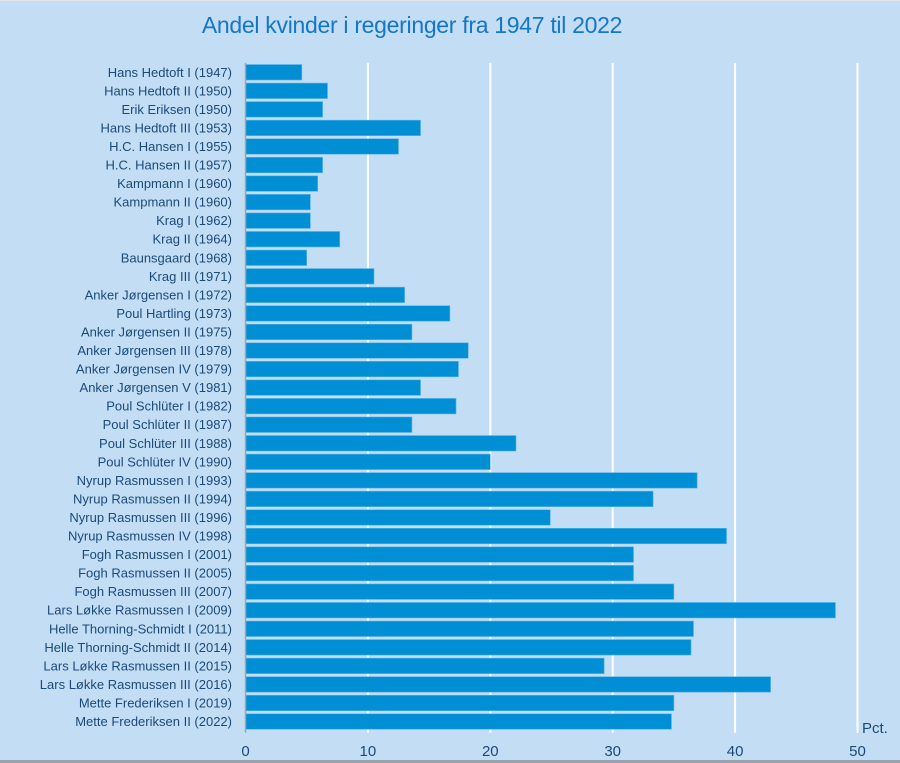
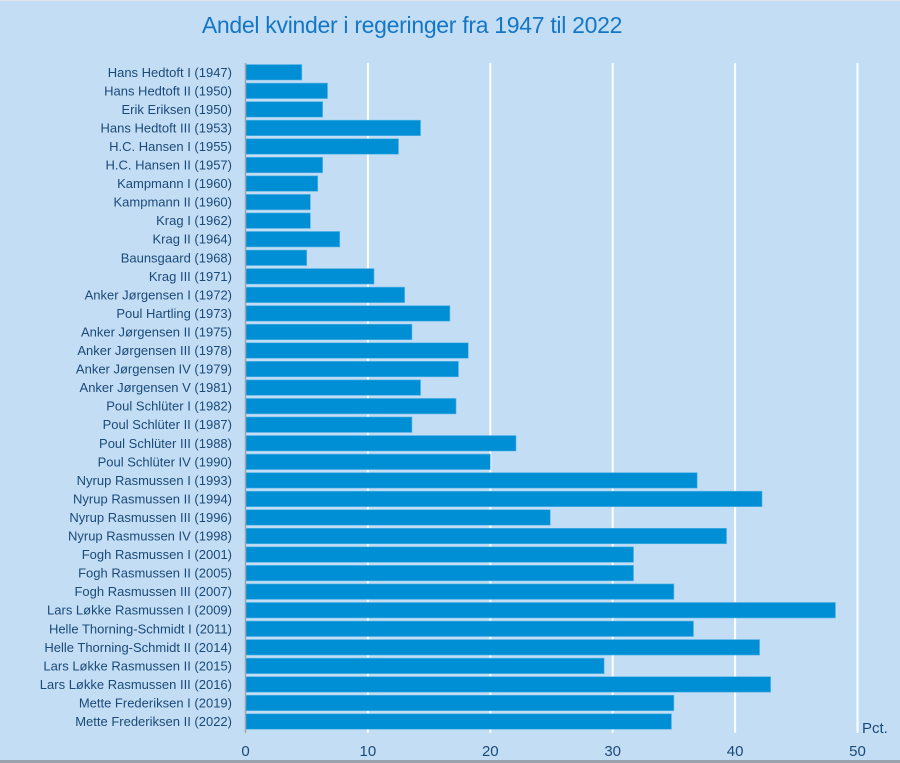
Nyrup Rasmussen II (1994): 33.3 -> 42.2
Helle Thorning-Schmidt II (2014): 36.4 -> 42.0
